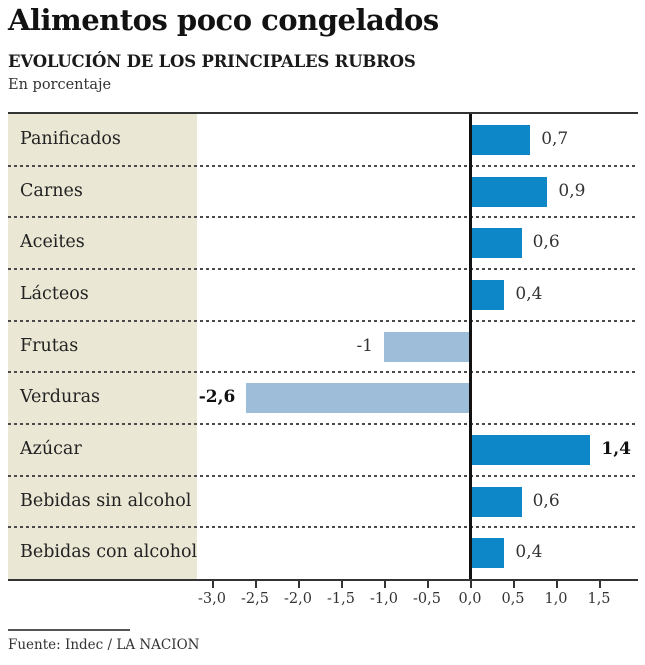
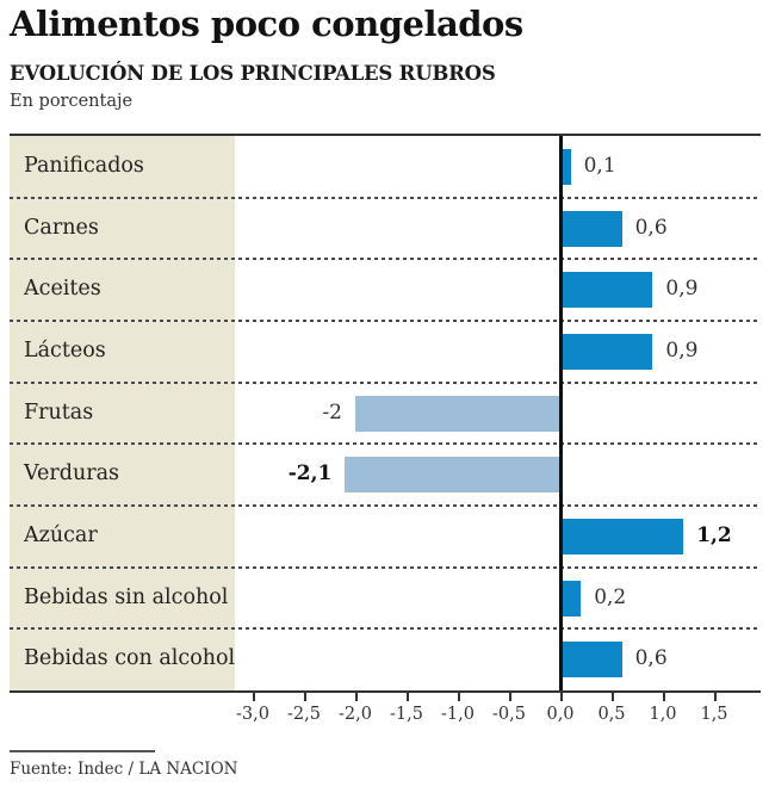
Panificados: 0,7 -> 0,1
Carnes: 0,9 -> 0,6
Aceites: 0,6 -> 0,9
Lácteos: 0,4 -> 0,9
Frutas: -1 -> -2
Verduras: -2,6 -> -2,1
Azúcar: 1,4 -> 1,2
Bebidas sin alcohol: 0,6 -> 0,2
Bebidas con alcohol: 0,4 -> 0,6
